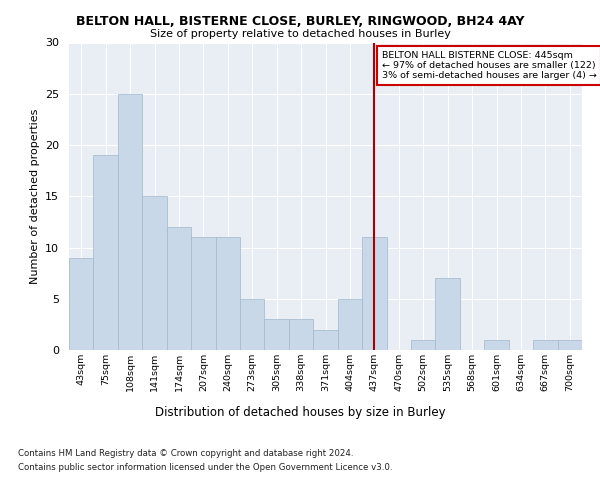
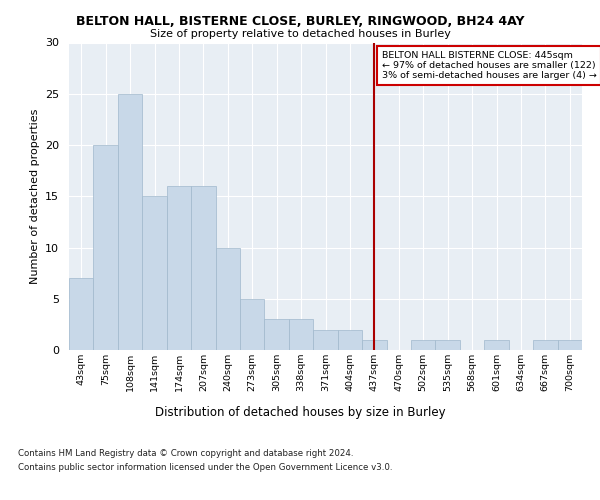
43sqm: 9 -> 7
75sqm: 19 -> 20
174sqm: 12 -> 16
207sqm: 11 -> 16
240sqm: 11 -> 10
404sqm: 5 -> 2
437sqm: 11 -> 1
535sqm: 7 -> 1
